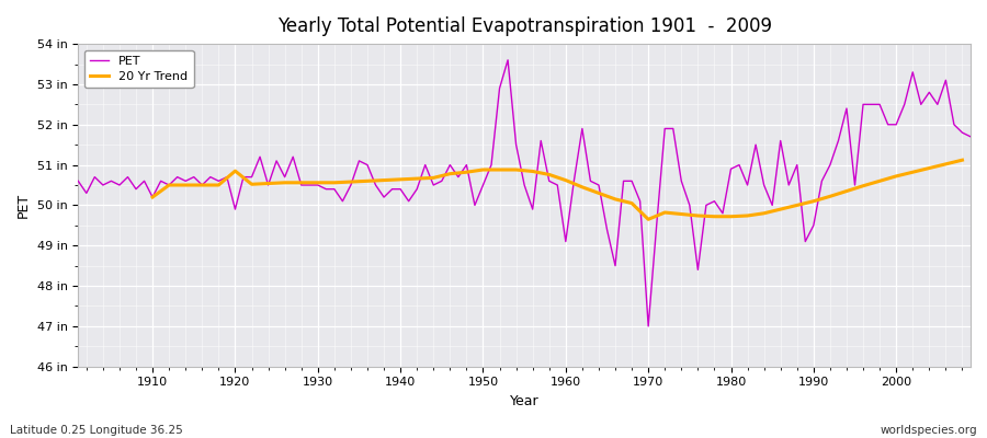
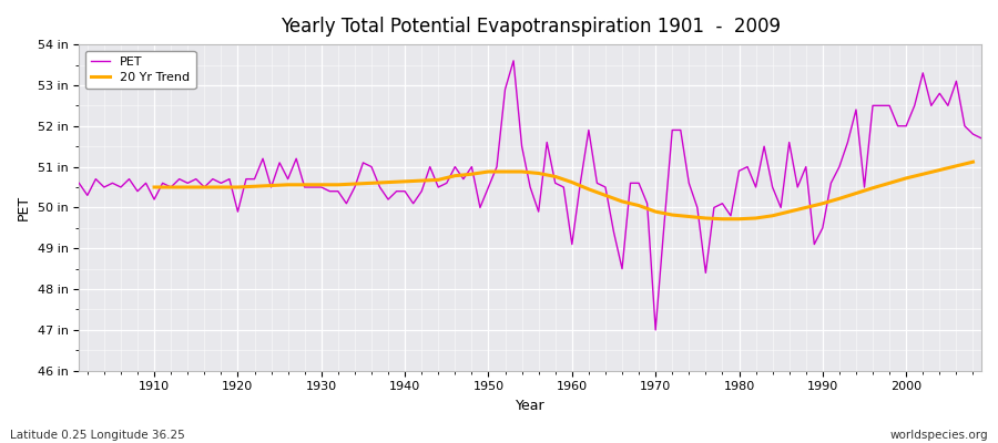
20 Yr Trend/1910: 50.20 in -> 50.50 in
20 Yr Trend/1920: 50.85 in -> 50.50 in
20 Yr Trend/1970: 49.65 in -> 49.90 in
